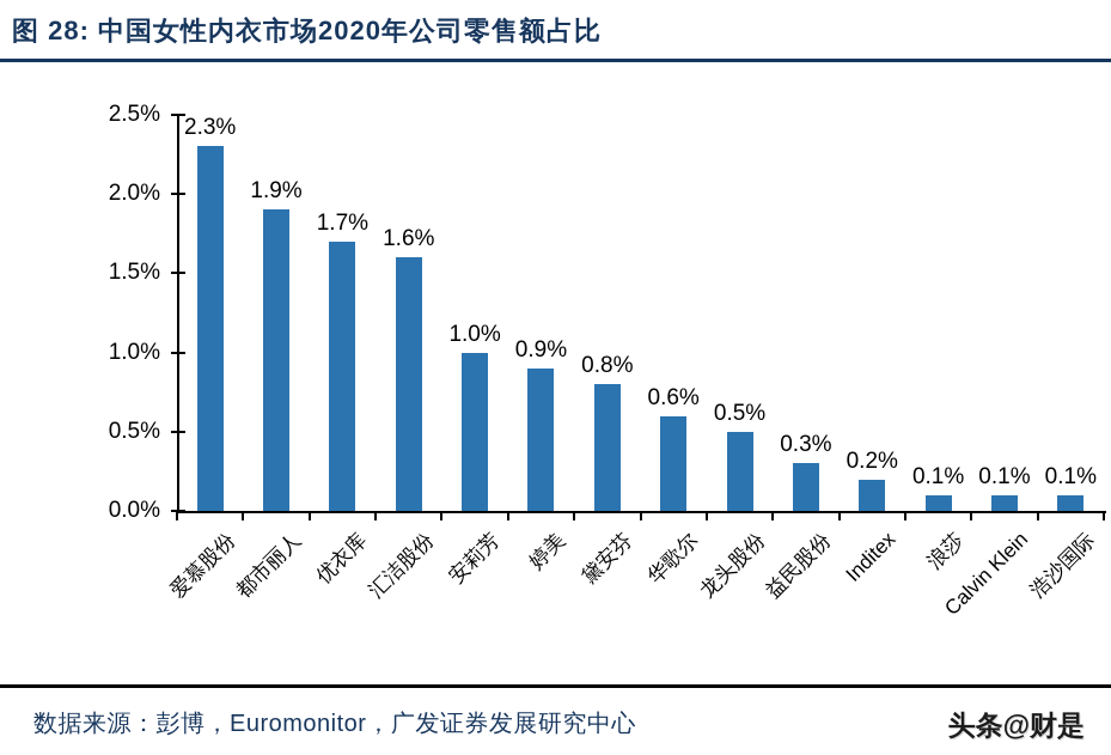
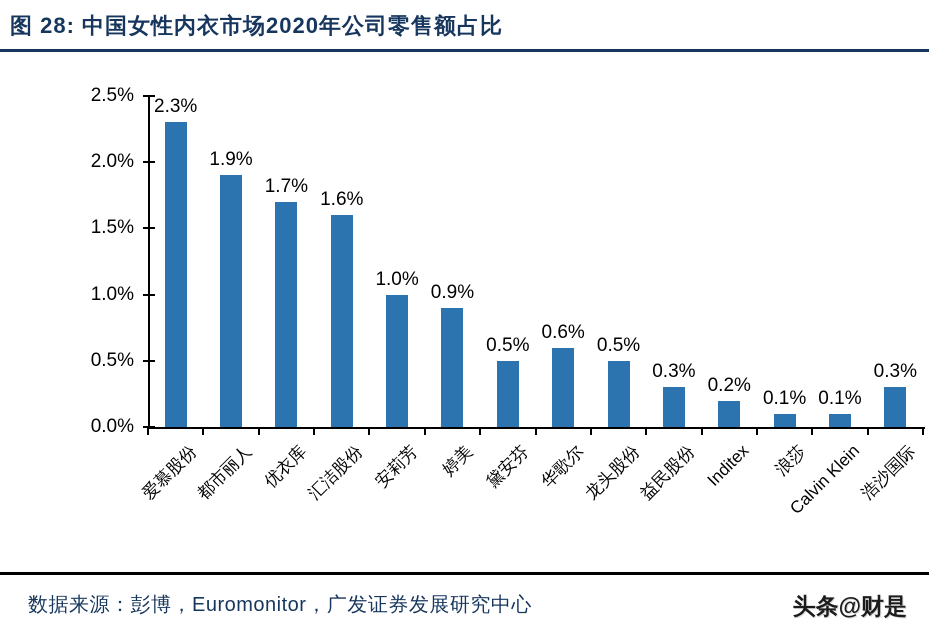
黛安芬: 0.8% -> 0.5%
浩沙国际: 0.1% -> 0.3%
